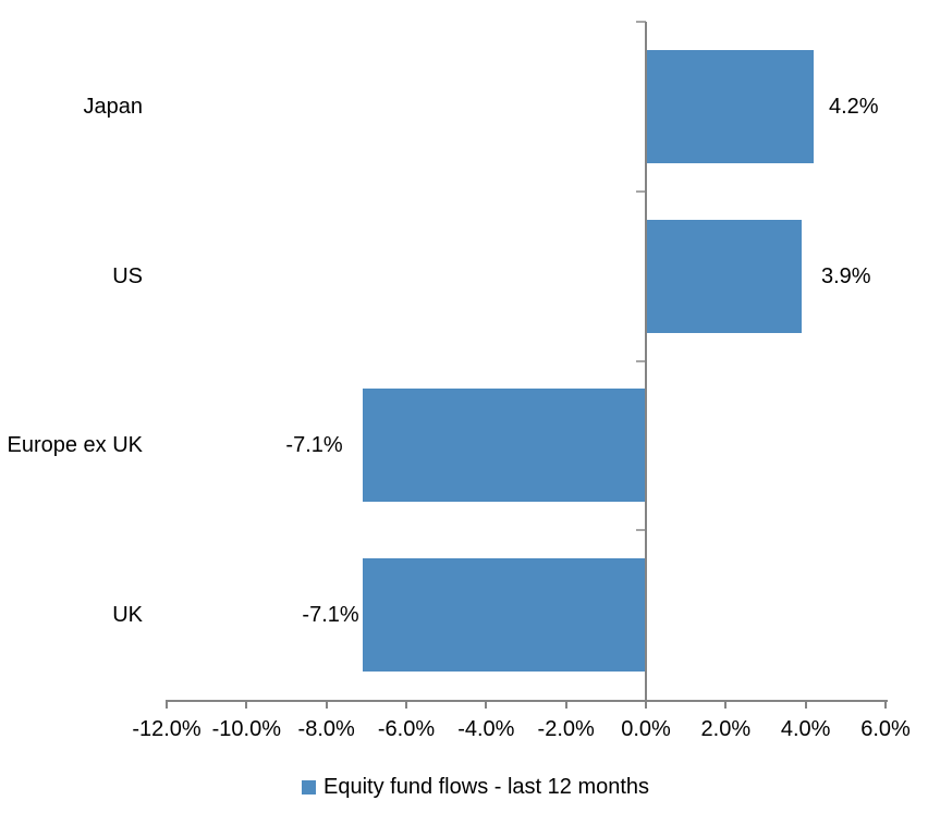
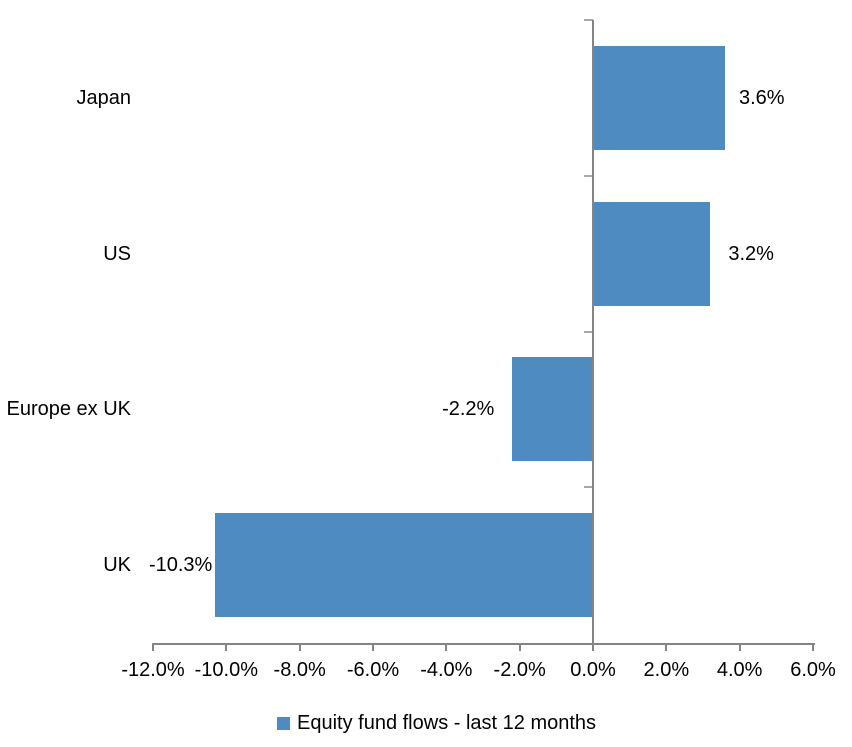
Japan: 4.2% -> 3.6%
US: 3.9% -> 3.2%
Europe ex UK: -7.1% -> -2.2%
UK: -7.1% -> -10.3%
